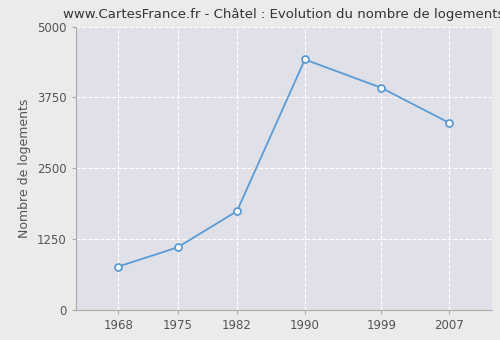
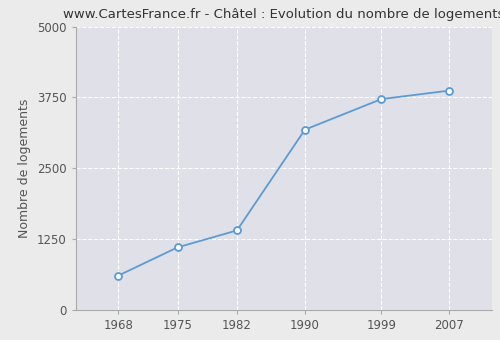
1968: 760 -> 600
1982: 1740 -> 1400
1990: 4420 -> 3180
1999: 3920 -> 3720
2007: 3300 -> 3870
